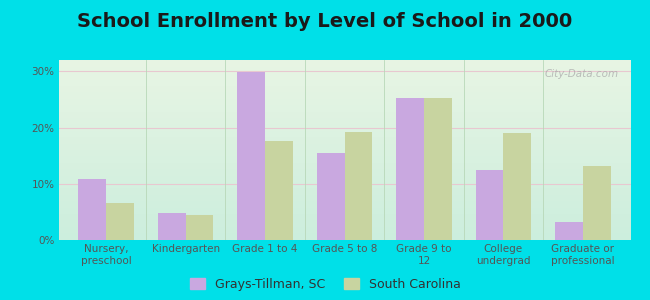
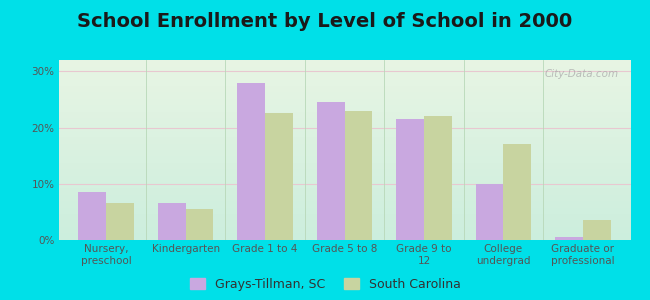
Grays-Tillman, SC/Nursery, preschool: 10.8% -> 8.5%
Grays-Tillman, SC/Kindergarten: 4.8% -> 6.5%
South Carolina/Kindergarten: 4.4% -> 5.5%
Grays-Tillman, SC/Grade 1 to 4: 29.8% -> 28.0%
South Carolina/Grade 1 to 4: 17.6% -> 22.5%
Grays-Tillman, SC/Grade 5 to 8: 15.4% -> 24.5%
South Carolina/Grade 5 to 8: 19.2% -> 23.0%
Grays-Tillman, SC/Grade 9 to 12: 25.2% -> 21.5%
South Carolina/Grade 9 to 12: 25.2% -> 22.0%
Grays-Tillman, SC/College undergrad: 12.4% -> 10.0%
South Carolina/College undergrad: 19.0% -> 17.0%
Grays-Tillman, SC/Graduate or professional: 3.2% -> 0.5%
South Carolina/Graduate or professional: 13.2% -> 3.5%
